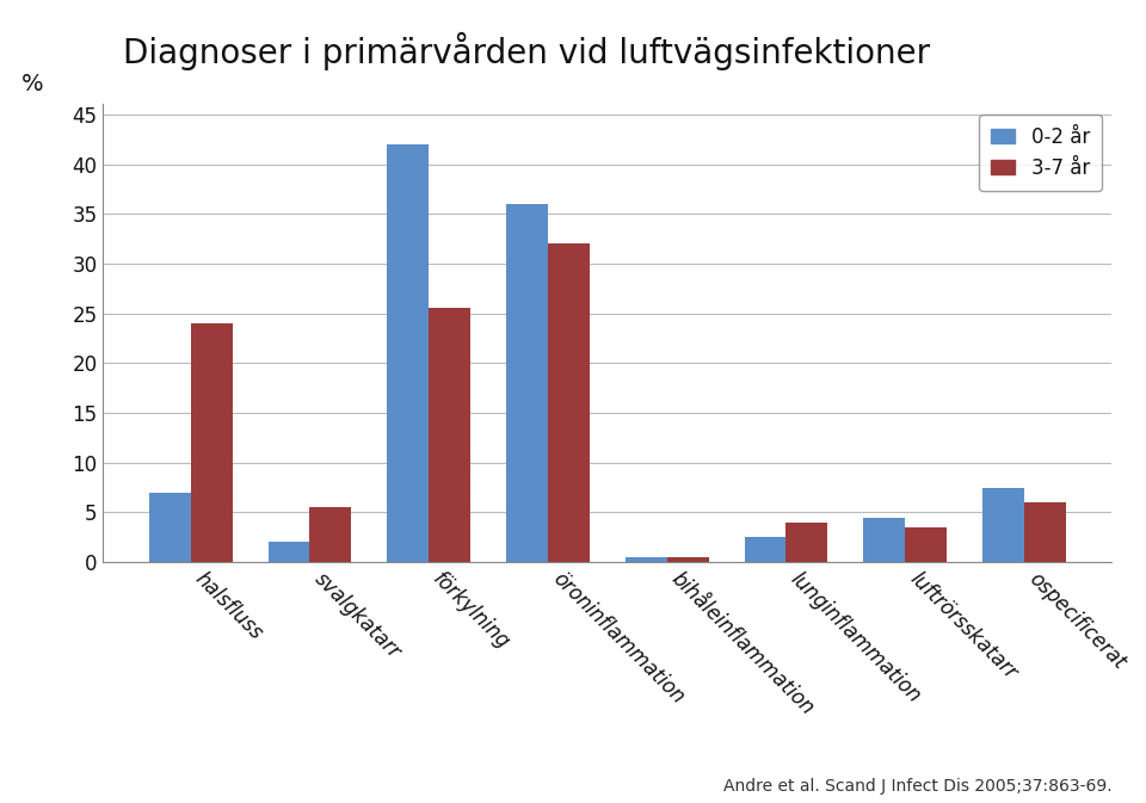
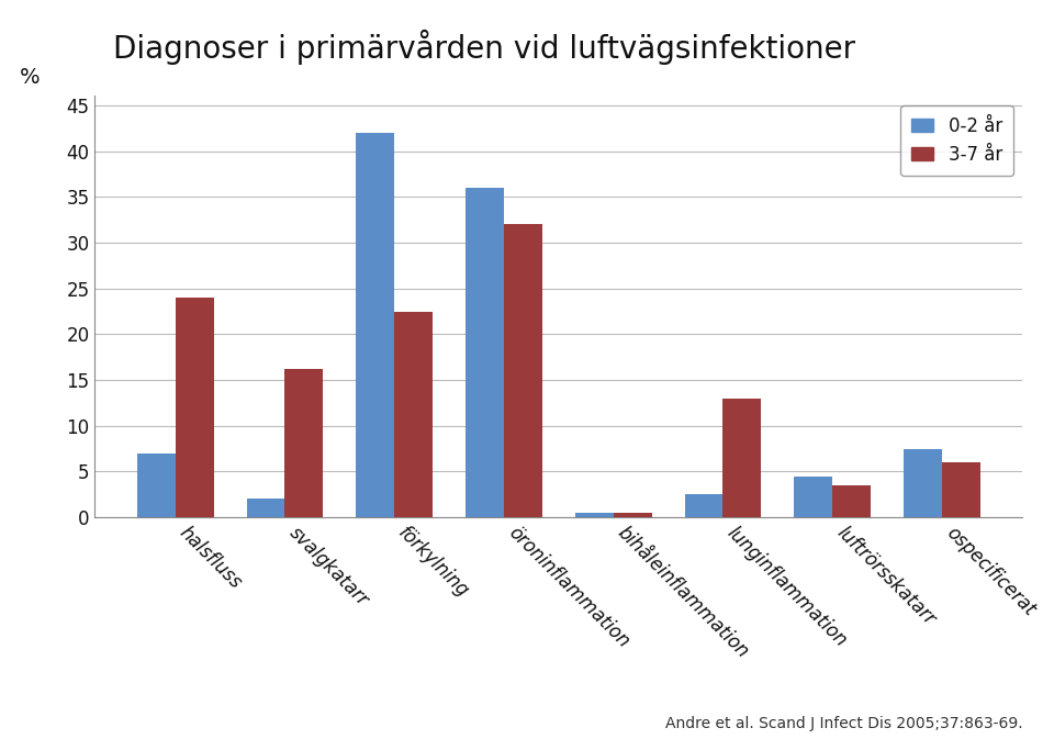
3-7 år/svalgkatarr: 5.5 -> 16.2
3-7 år/förkylning: 25.5 -> 22.4
3-7 år/lunginflammation: 4.0 -> 13.0
